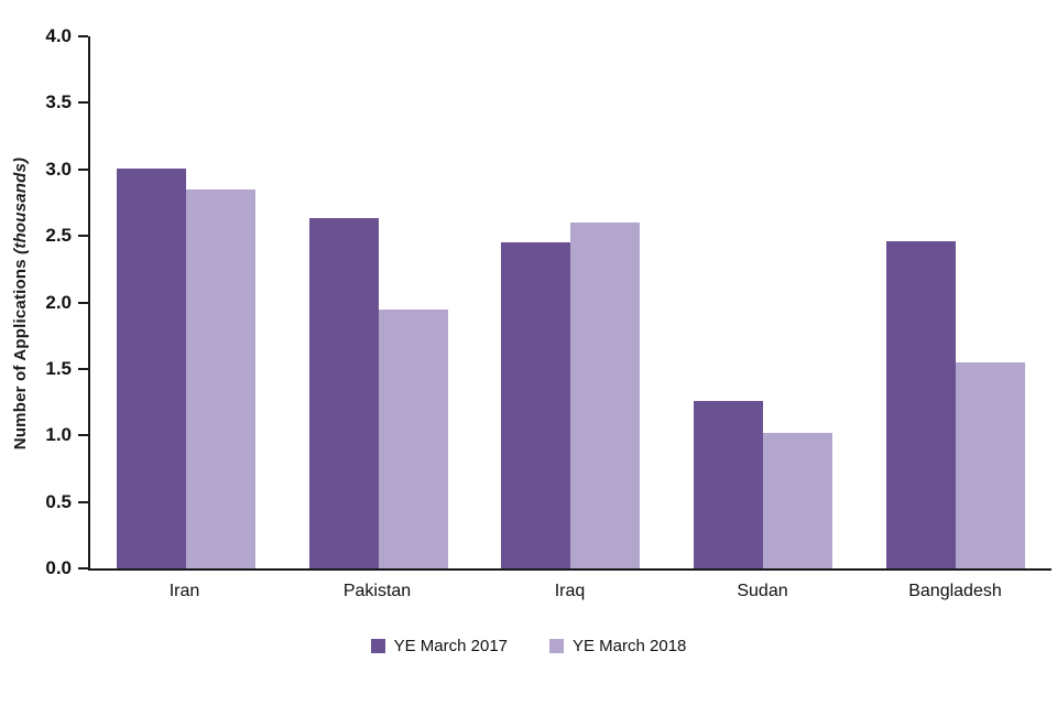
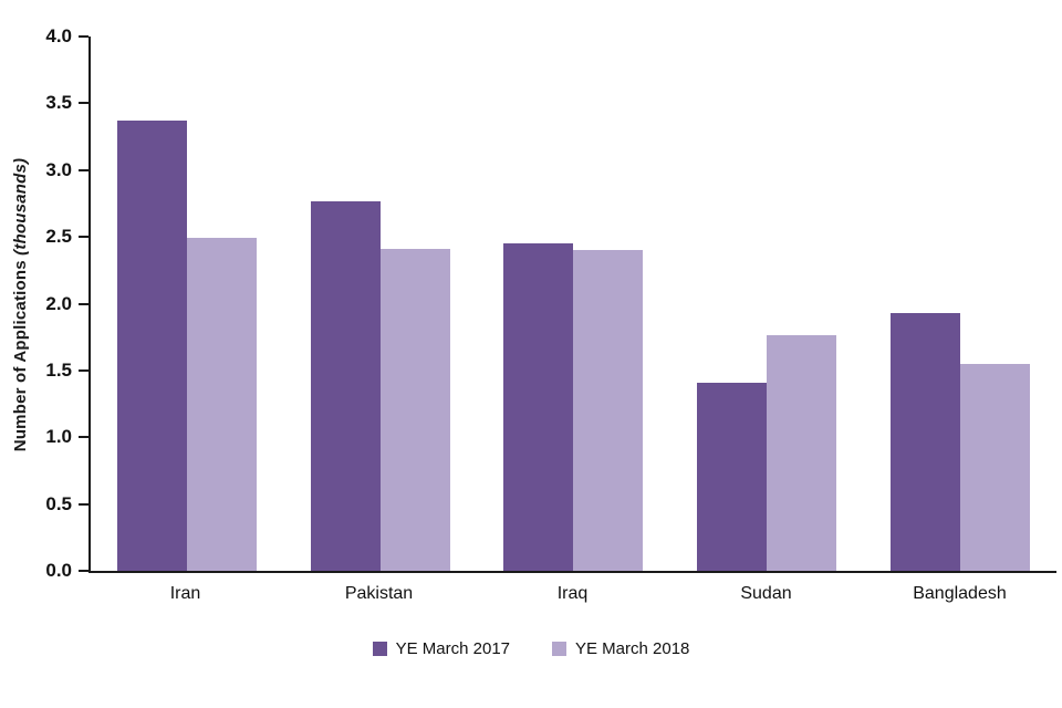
YE March 2017/Iran: 3.01 -> 3.37
YE March 2018/Iran: 2.85 -> 2.49
YE March 2017/Pakistan: 2.63 -> 2.77
YE March 2018/Pakistan: 1.95 -> 2.41
YE March 2018/Iraq: 2.60 -> 2.40
YE March 2017/Sudan: 1.26 -> 1.41
YE March 2018/Sudan: 1.02 -> 1.76
YE March 2017/Bangladesh: 2.46 -> 1.93
